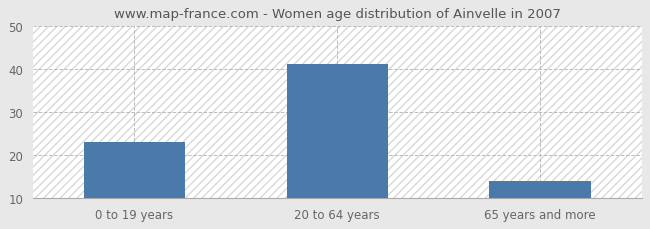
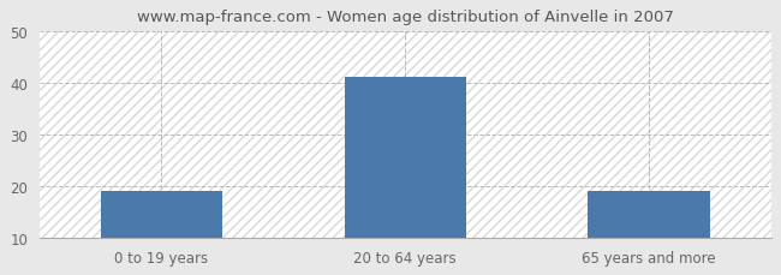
0 to 19 years: 23 -> 19
65 years and more: 14 -> 19
